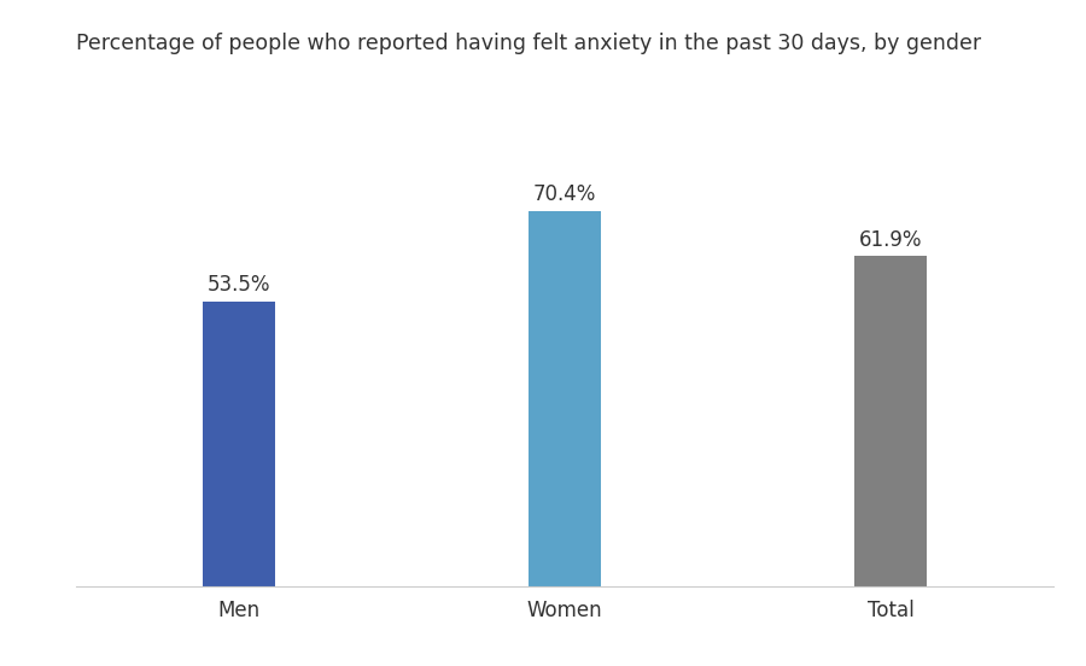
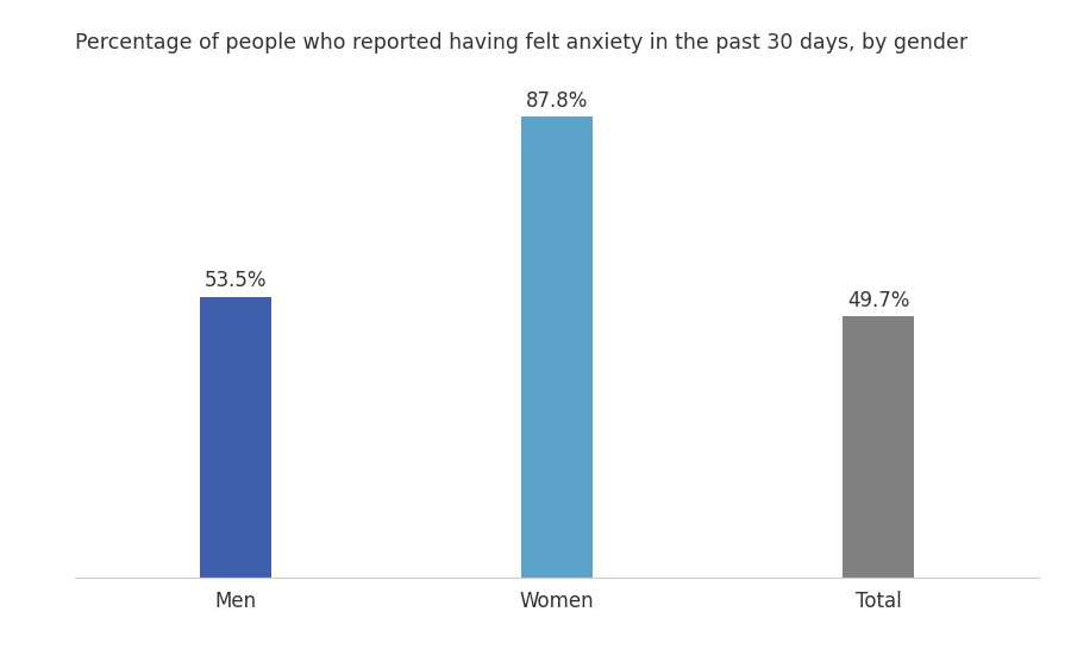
Women: 70.4% -> 87.8%
Total: 61.9% -> 49.7%
